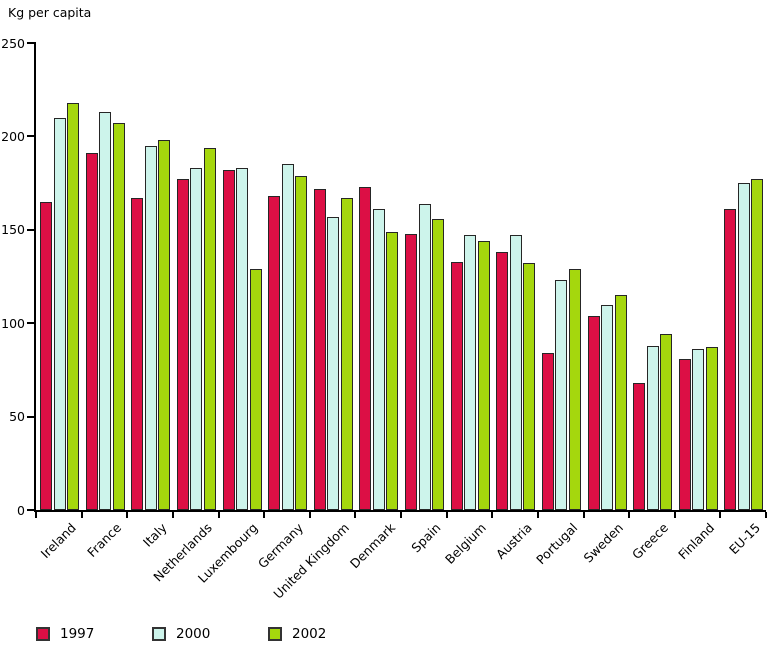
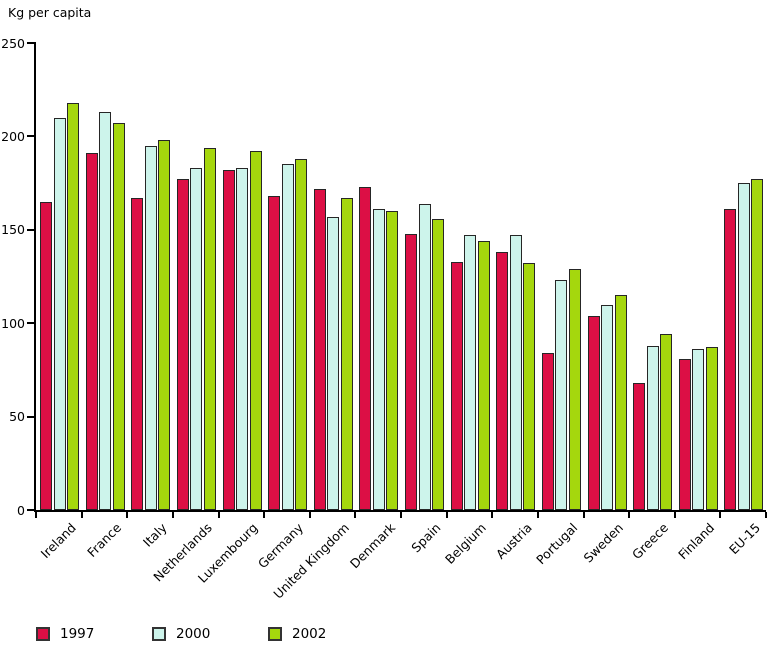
2002/Luxembourg: 129 -> 192
2002/Germany: 179 -> 188
2002/Denmark: 149 -> 160
